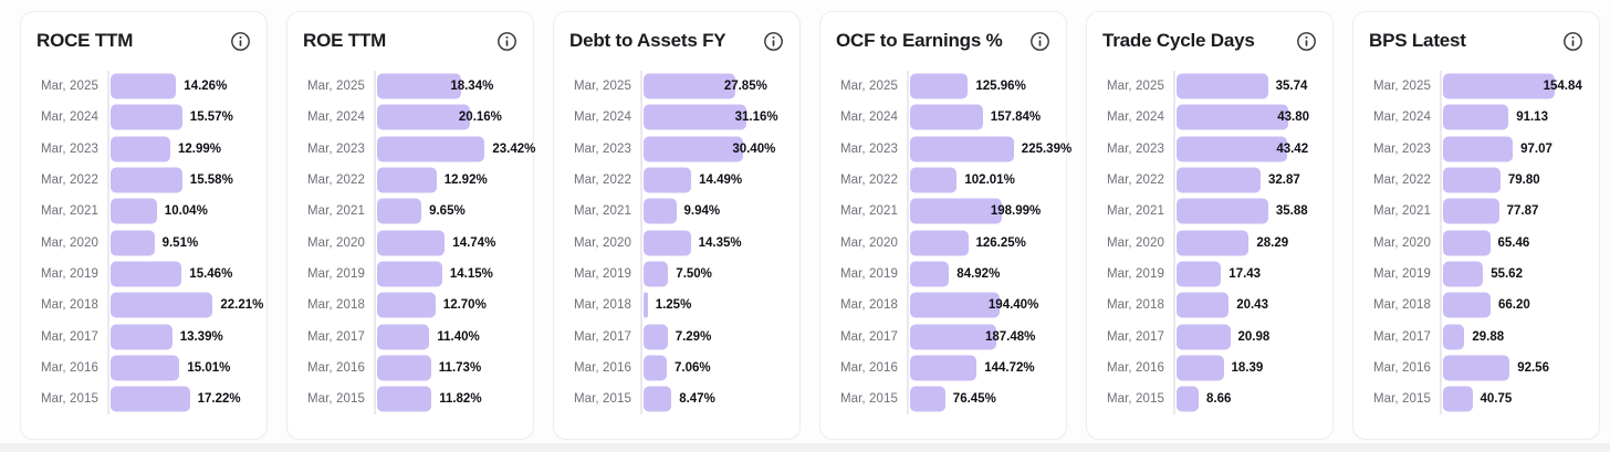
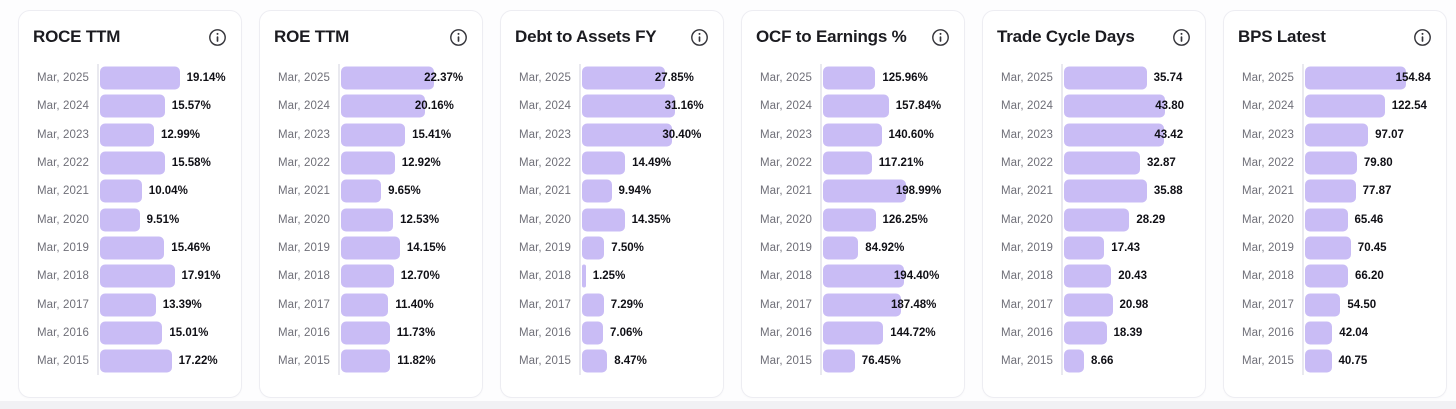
ROCE TTM/Mar, 2025: 14.26% -> 19.14%
ROCE TTM/Mar, 2018: 22.21% -> 17.91%
ROE TTM/Mar, 2025: 18.34% -> 22.37%
ROE TTM/Mar, 2023: 23.42% -> 15.41%
ROE TTM/Mar, 2020: 14.74% -> 12.53%
OCF to Earnings %/Mar, 2023: 225.39% -> 140.60%
OCF to Earnings %/Mar, 2022: 102.01% -> 117.21%
BPS Latest/Mar, 2024: 91.13 -> 122.54
BPS Latest/Mar, 2019: 55.62 -> 70.45
BPS Latest/Mar, 2017: 29.88 -> 54.50
BPS Latest/Mar, 2016: 92.56 -> 42.04
